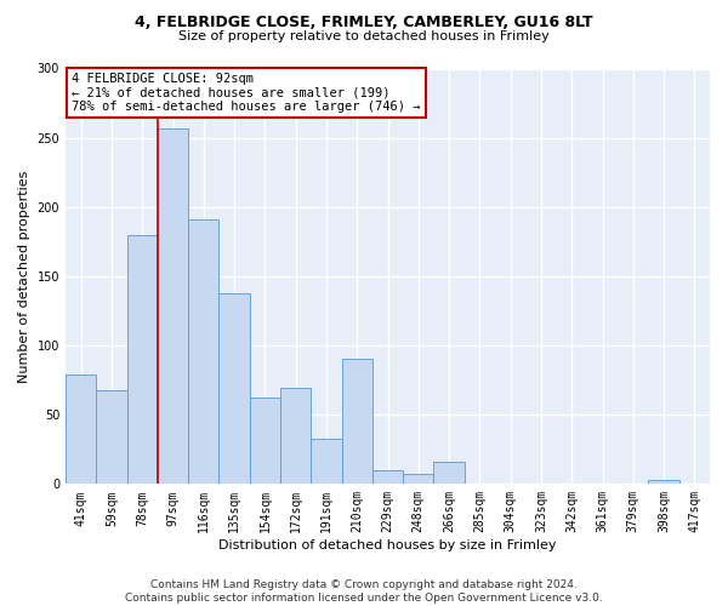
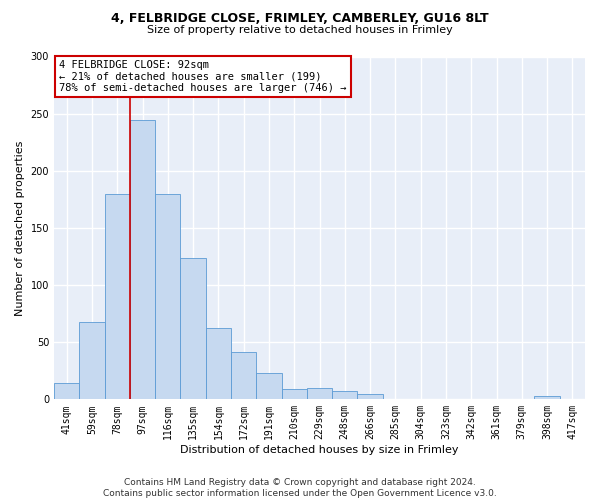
41sqm: 79 -> 14
97sqm: 257 -> 244
116sqm: 191 -> 180
135sqm: 138 -> 124
172sqm: 69 -> 41
191sqm: 33 -> 23
210sqm: 90 -> 9
266sqm: 16 -> 5
